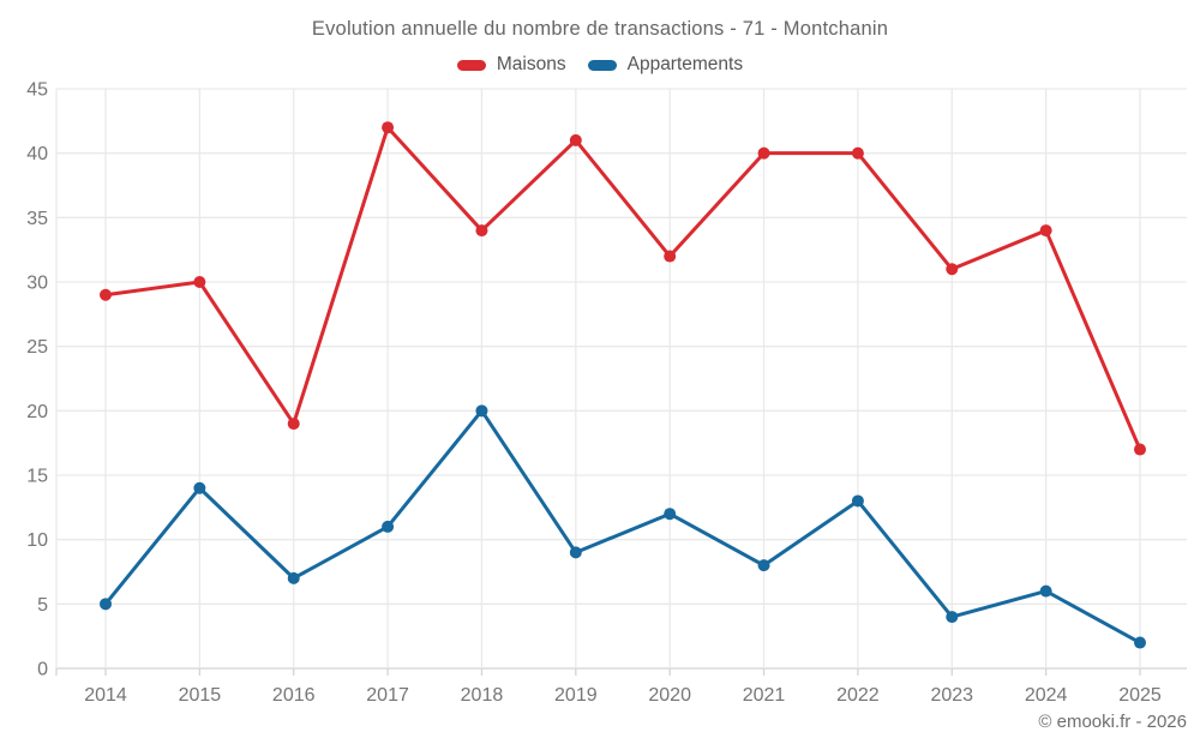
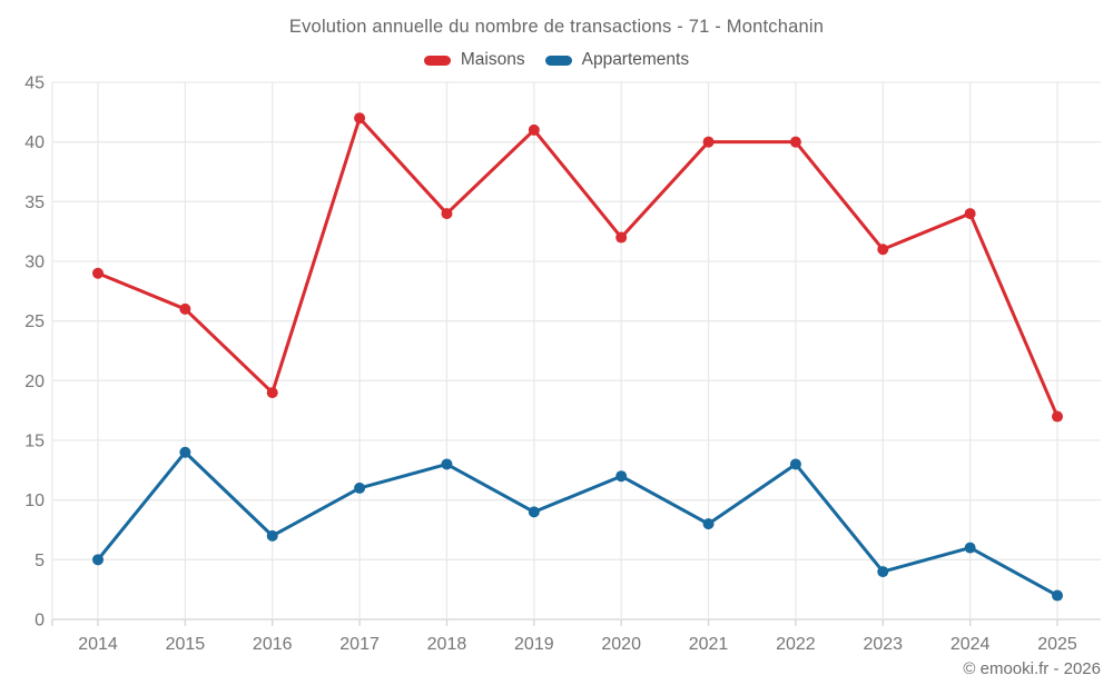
Maisons/2015: 30 -> 26
Appartements/2018: 20 -> 13
